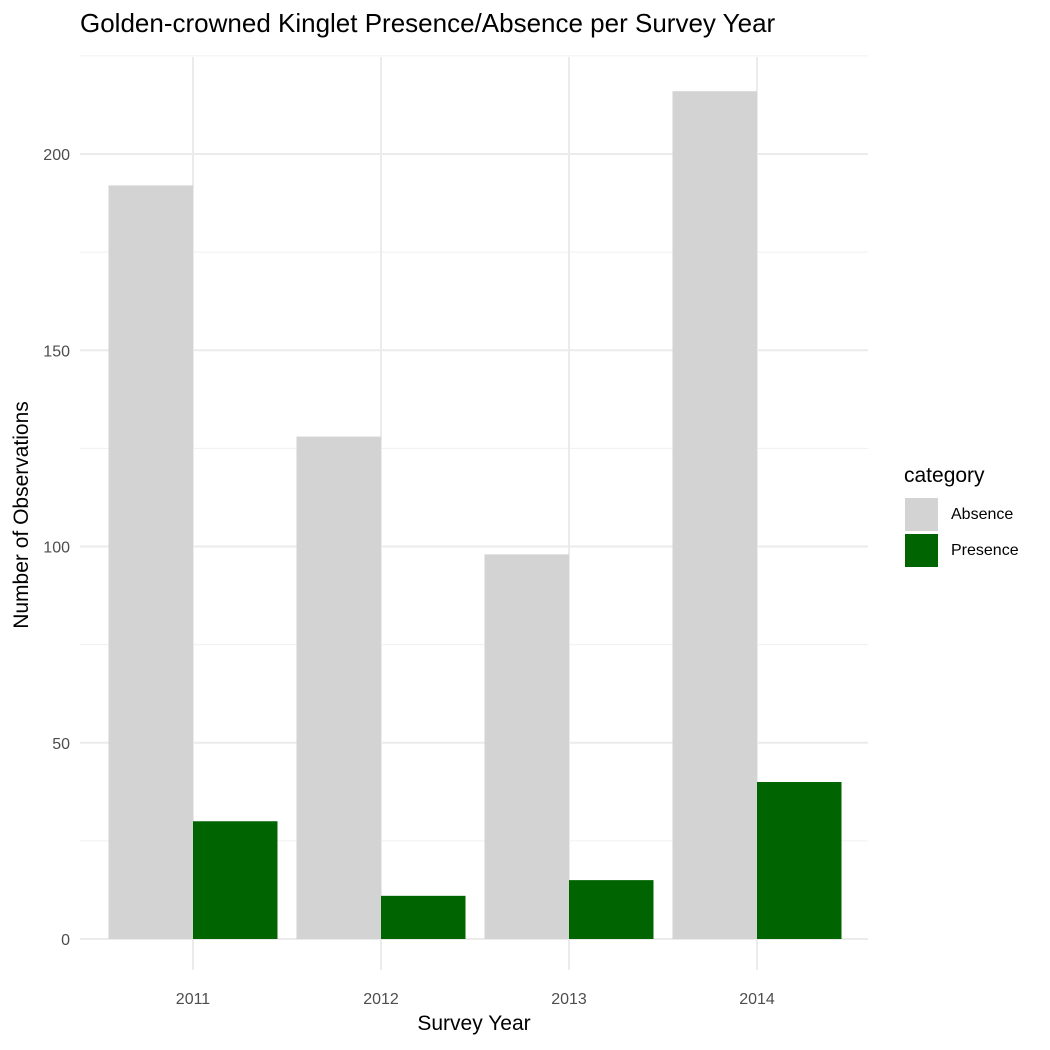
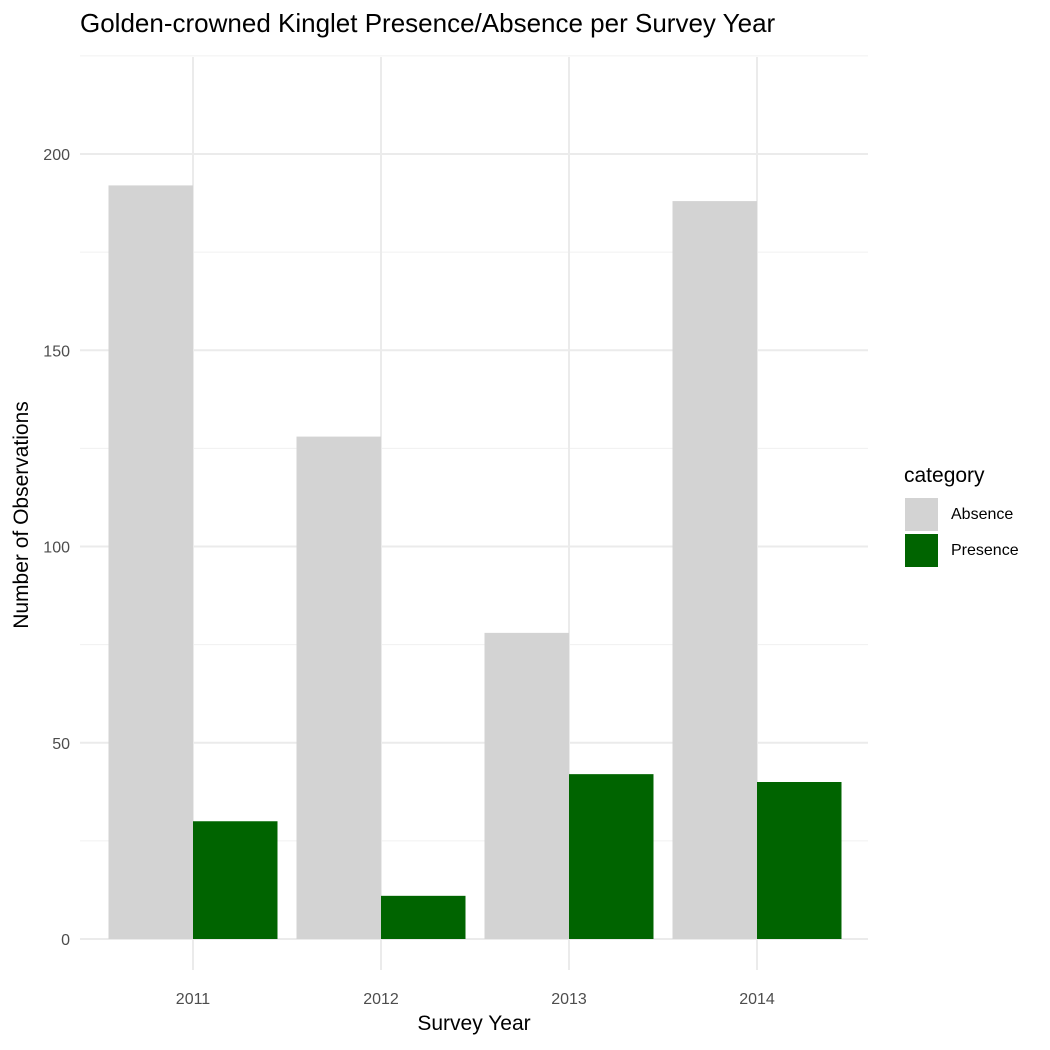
Absence/2013: 98 -> 78
Presence/2013: 15 -> 42
Absence/2014: 216 -> 188
